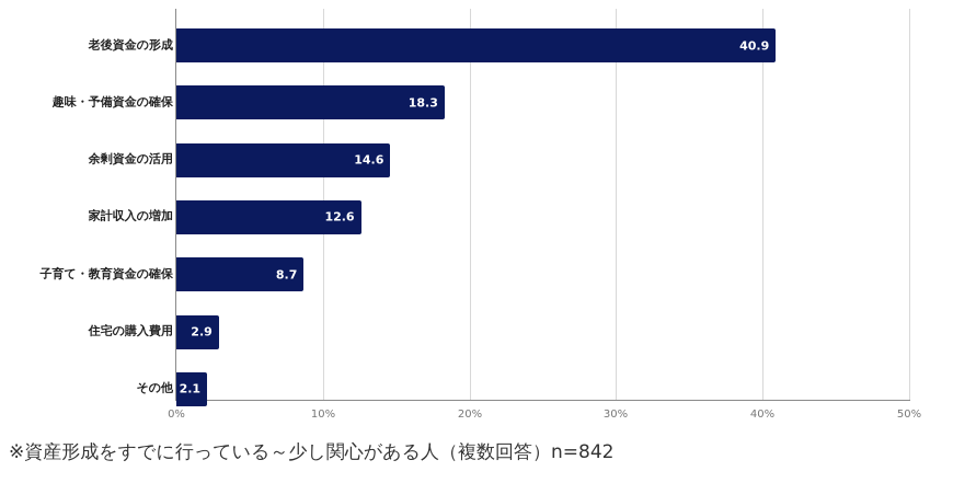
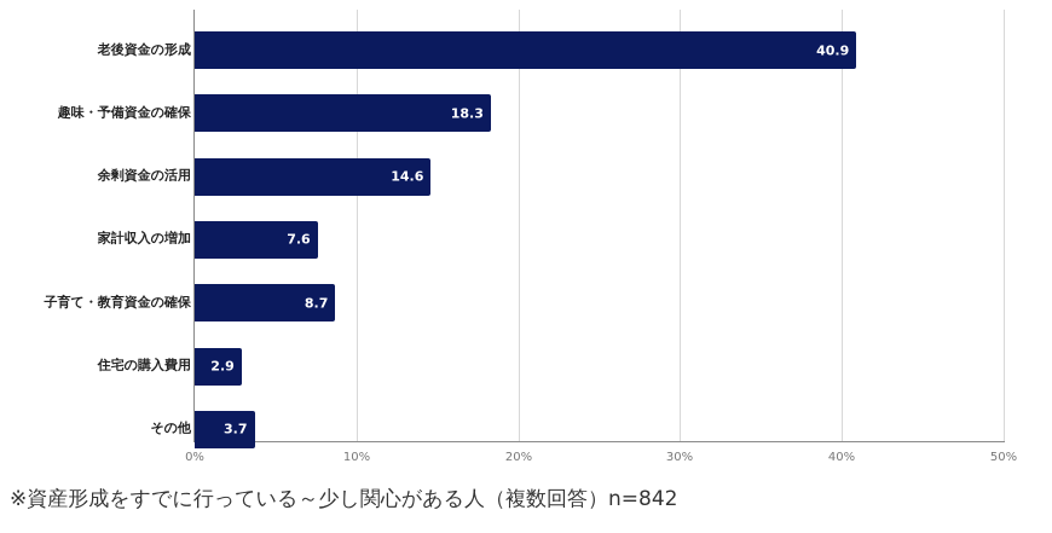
家計収入の増加: 12.6 -> 7.6
その他: 2.1 -> 3.7
